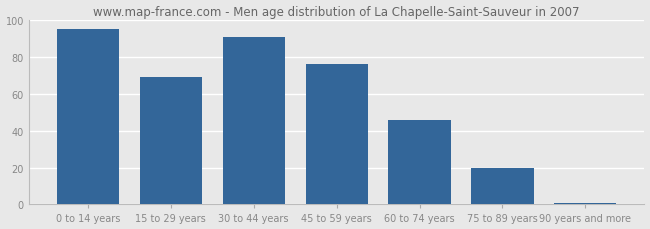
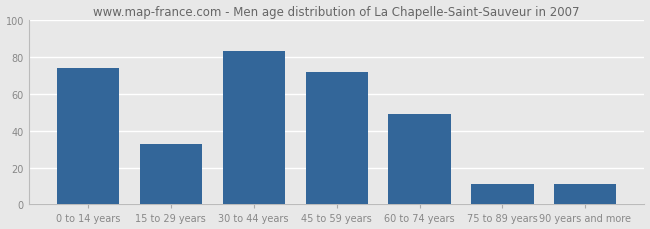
0 to 14 years: 95 -> 74
15 to 29 years: 69 -> 33
30 to 44 years: 91 -> 83
45 to 59 years: 76 -> 72
60 to 74 years: 46 -> 49
75 to 89 years: 20 -> 11
90 years and more: 1 -> 11
